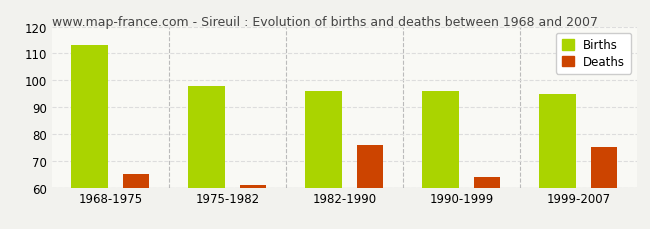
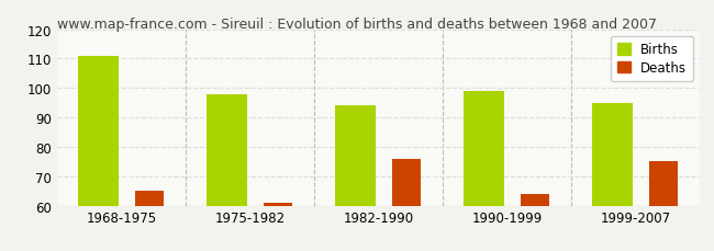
Births/1968-1975: 113 -> 111
Births/1982-1990: 96 -> 94
Births/1990-1999: 96 -> 99
